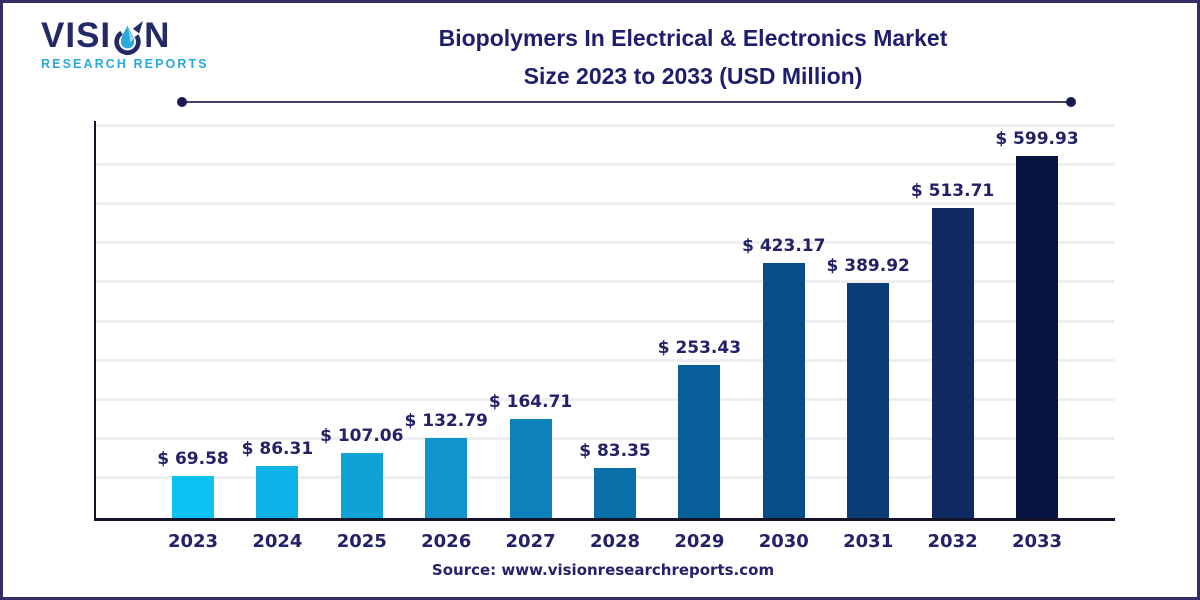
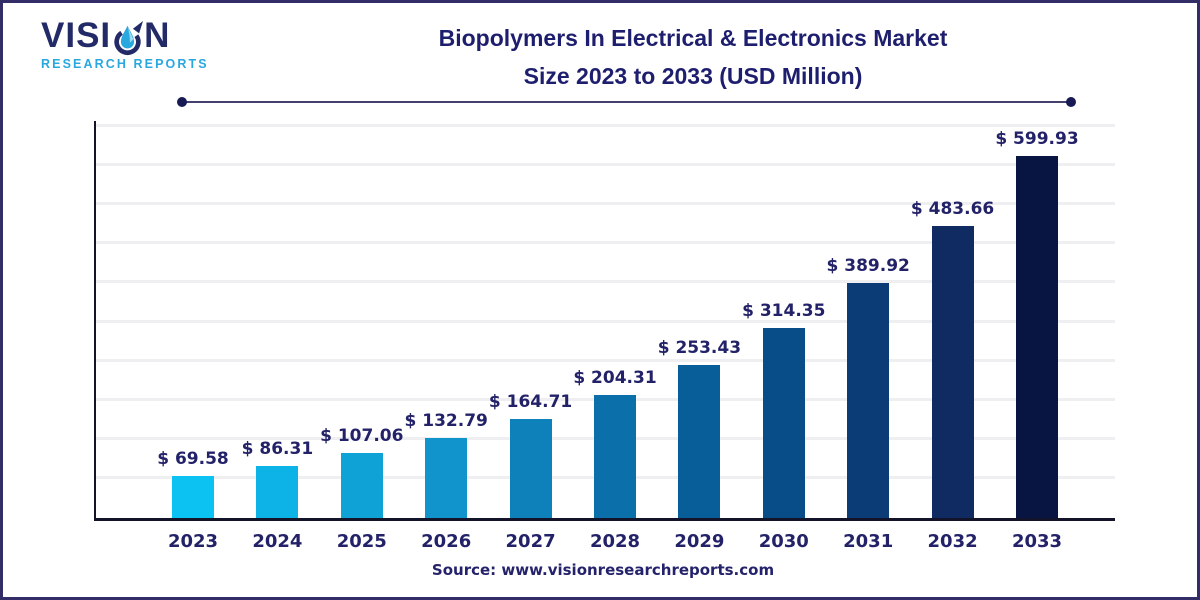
2028: 83.35 -> 204.31
2030: 423.17 -> 314.35
2032: 513.71 -> 483.66
